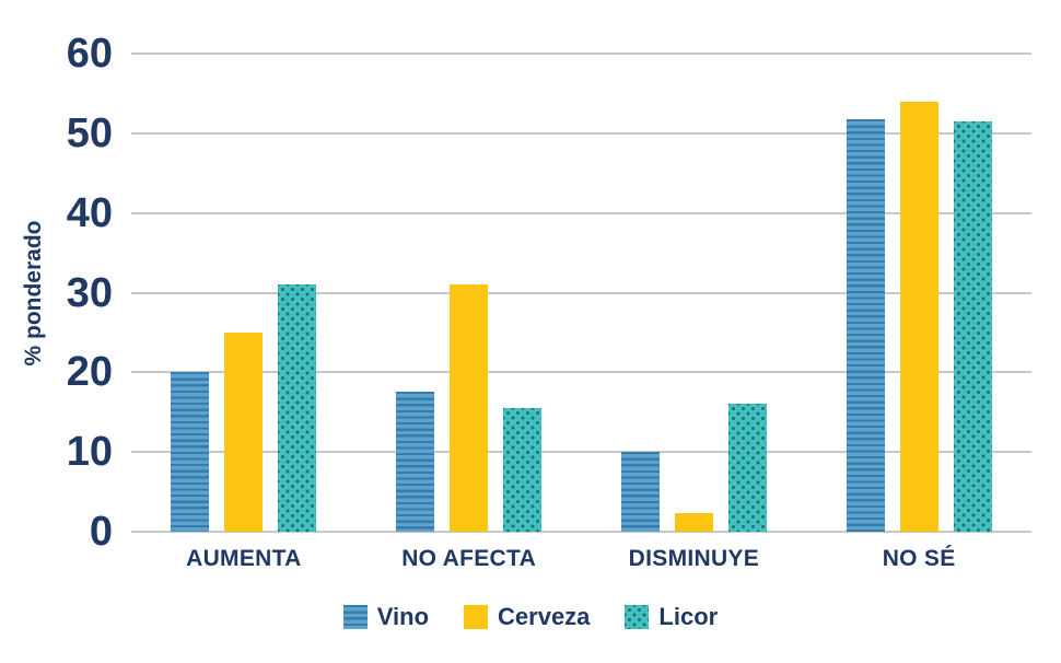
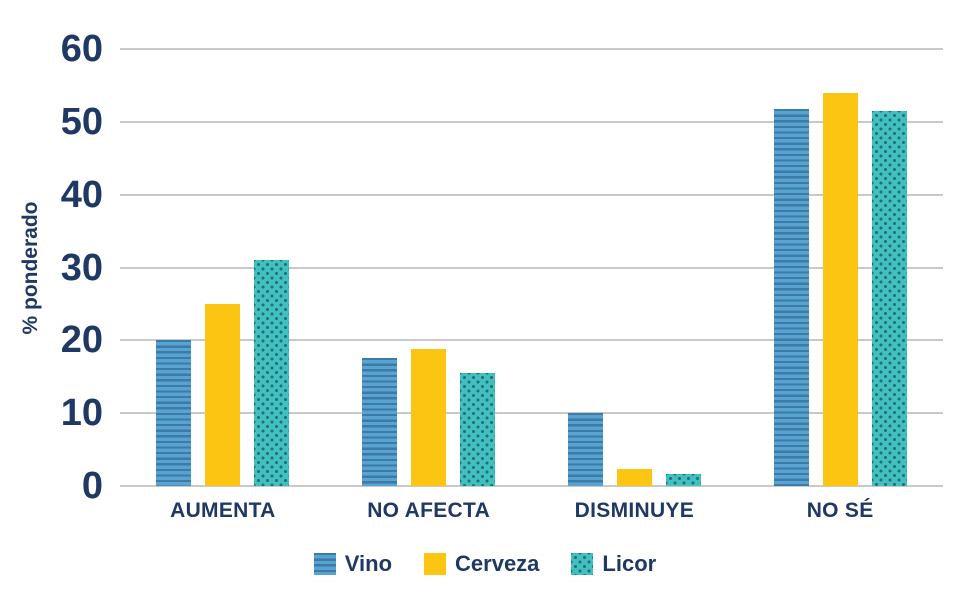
Cerveza/NO AFECTA: 31 -> 19
Licor/DISMINUYE: 16 -> 2
